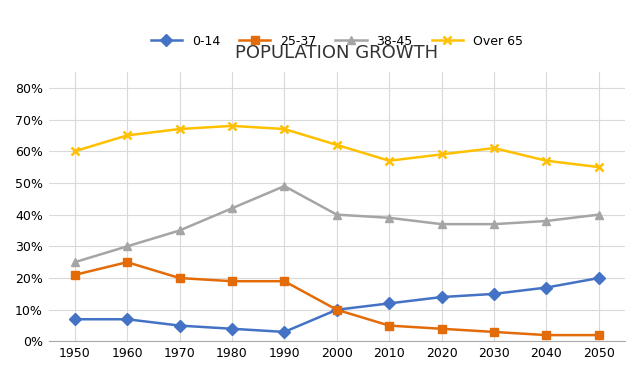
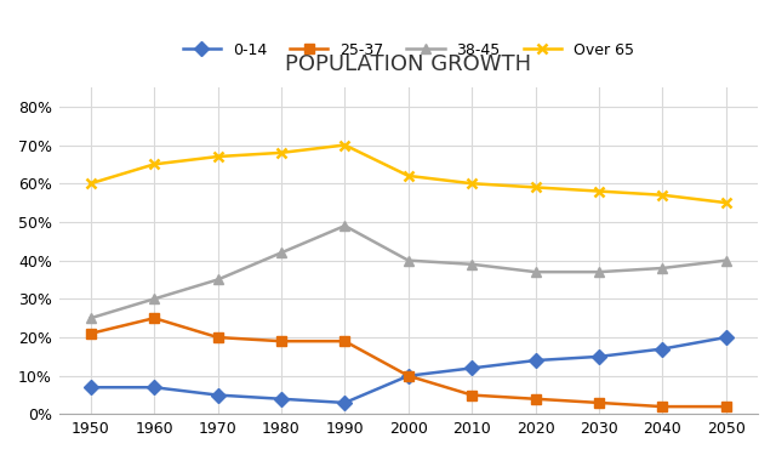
Over 65/1990: 67% -> 70%
Over 65/2010: 57% -> 60%
Over 65/2030: 61% -> 58%
